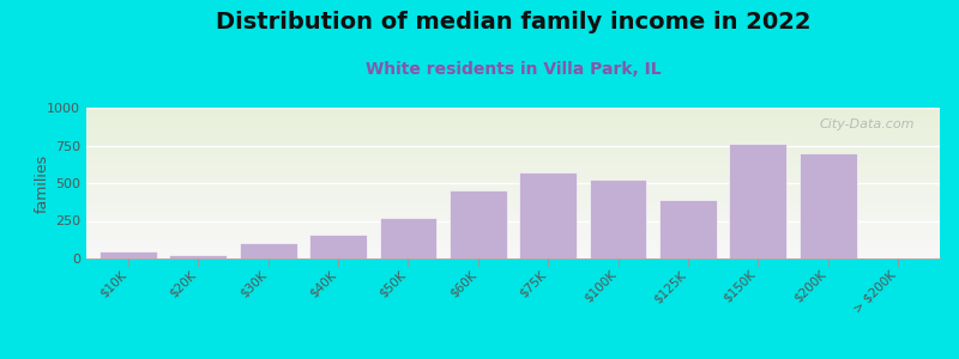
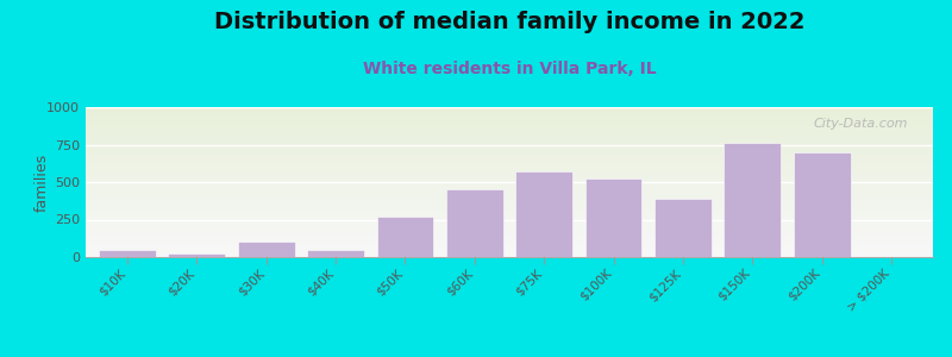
$40K: 160 -> 50
